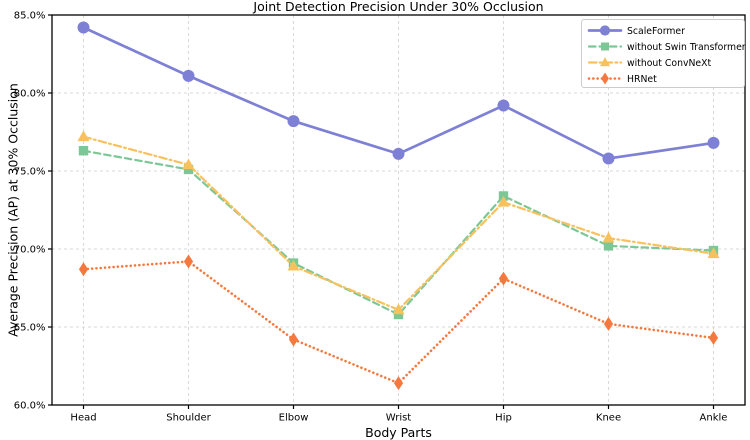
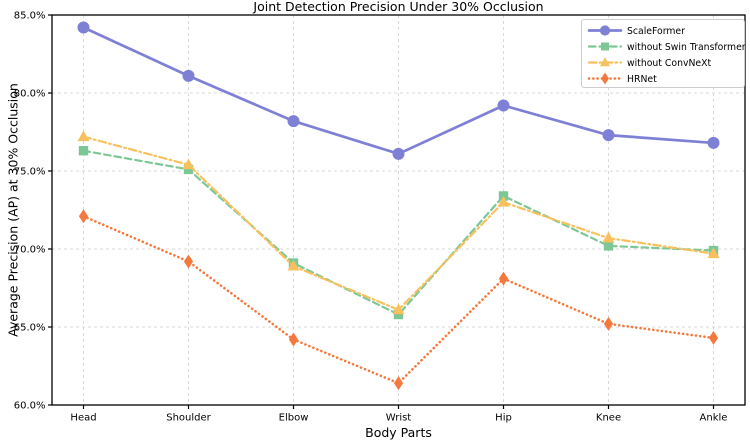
HRNet/Head: 68.7% -> 72.1%
ScaleFormer/Knee: 75.8% -> 77.3%
